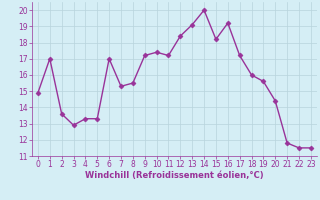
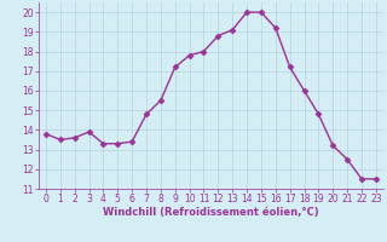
0: 14.9 -> 13.8
1: 17.0 -> 13.5
3: 12.9 -> 13.9
6: 17.0 -> 13.4
7: 15.3 -> 14.8
10: 17.4 -> 17.8
11: 17.2 -> 18.0
12: 18.4 -> 18.8
15: 18.2 -> 20.0
19: 15.6 -> 14.8
20: 14.4 -> 13.2
21: 11.8 -> 12.5
